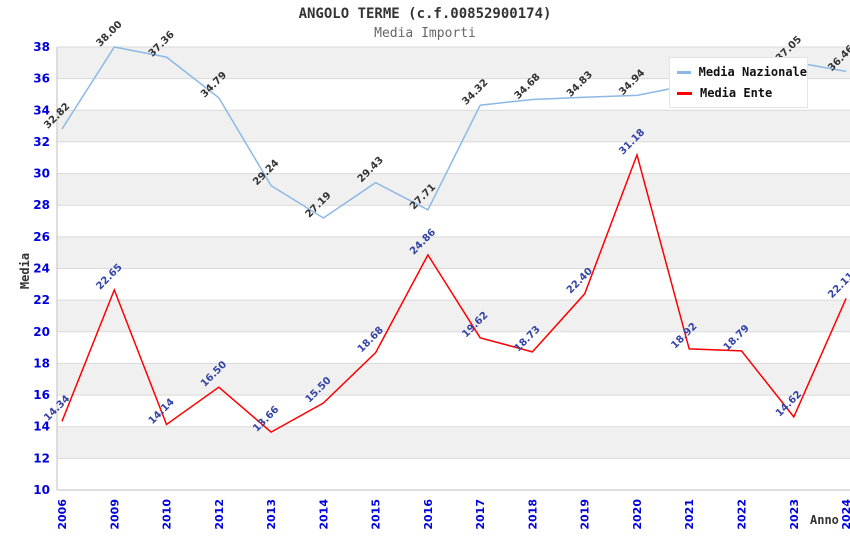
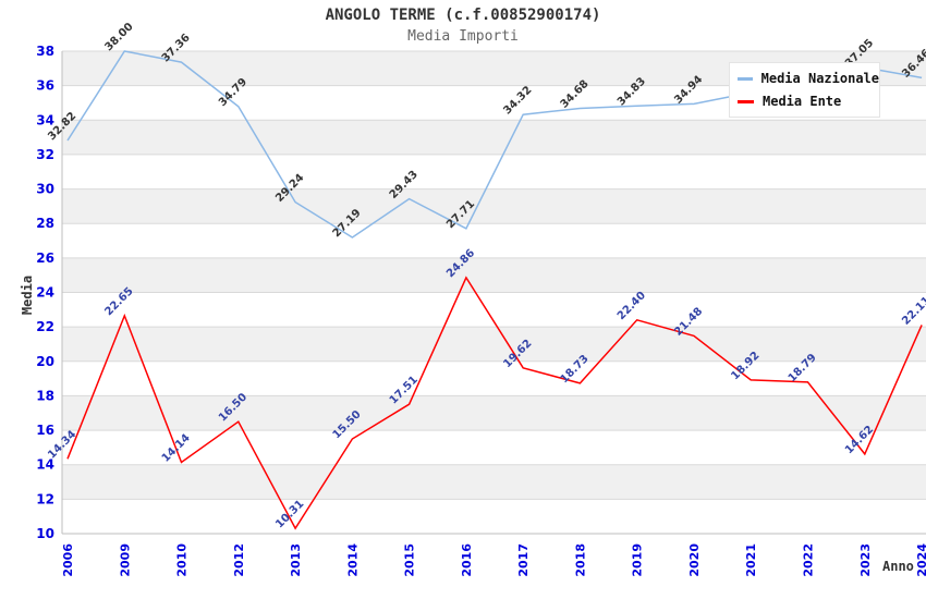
Media Ente/2013: 13.66 -> 10.31
Media Ente/2015: 18.68 -> 17.51
Media Ente/2020: 31.18 -> 21.48
